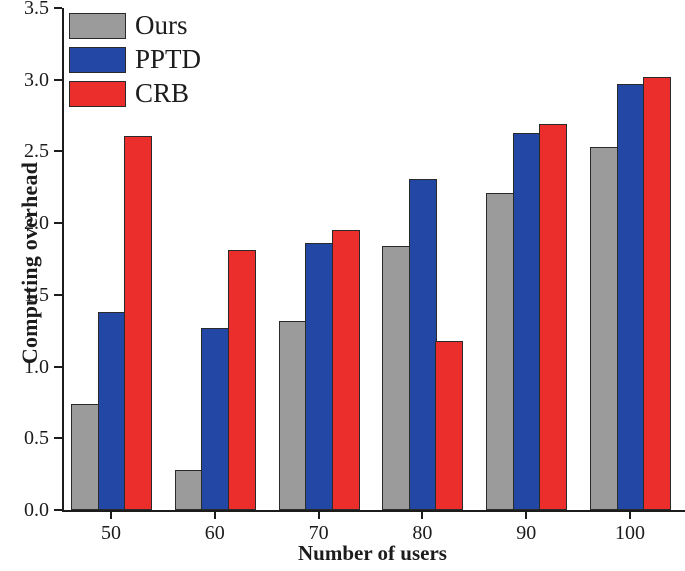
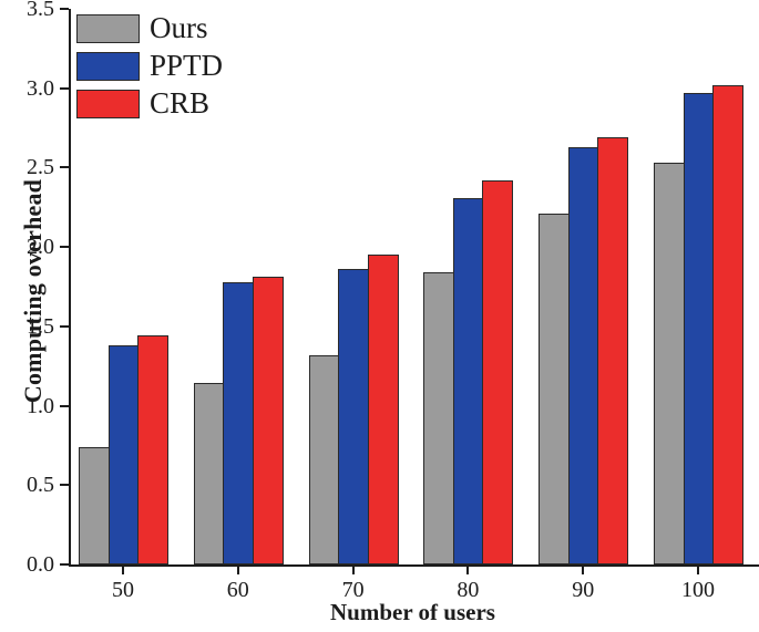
CRB/50: 2.61 -> 1.44
Ours/60: 0.28 -> 1.14
PPTD/60: 1.27 -> 1.78
CRB/80: 1.18 -> 2.42
